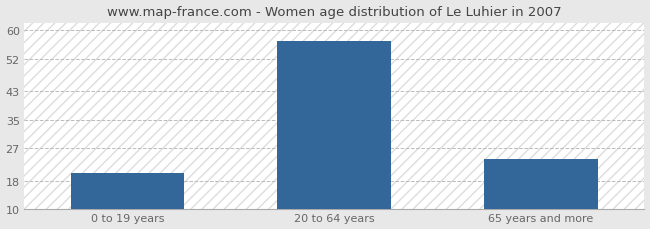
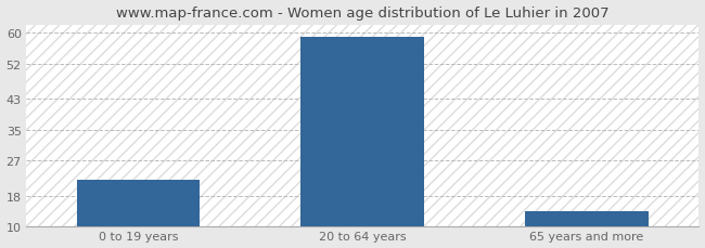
0 to 19 years: 20 -> 22
20 to 64 years: 57 -> 59
65 years and more: 24 -> 14
